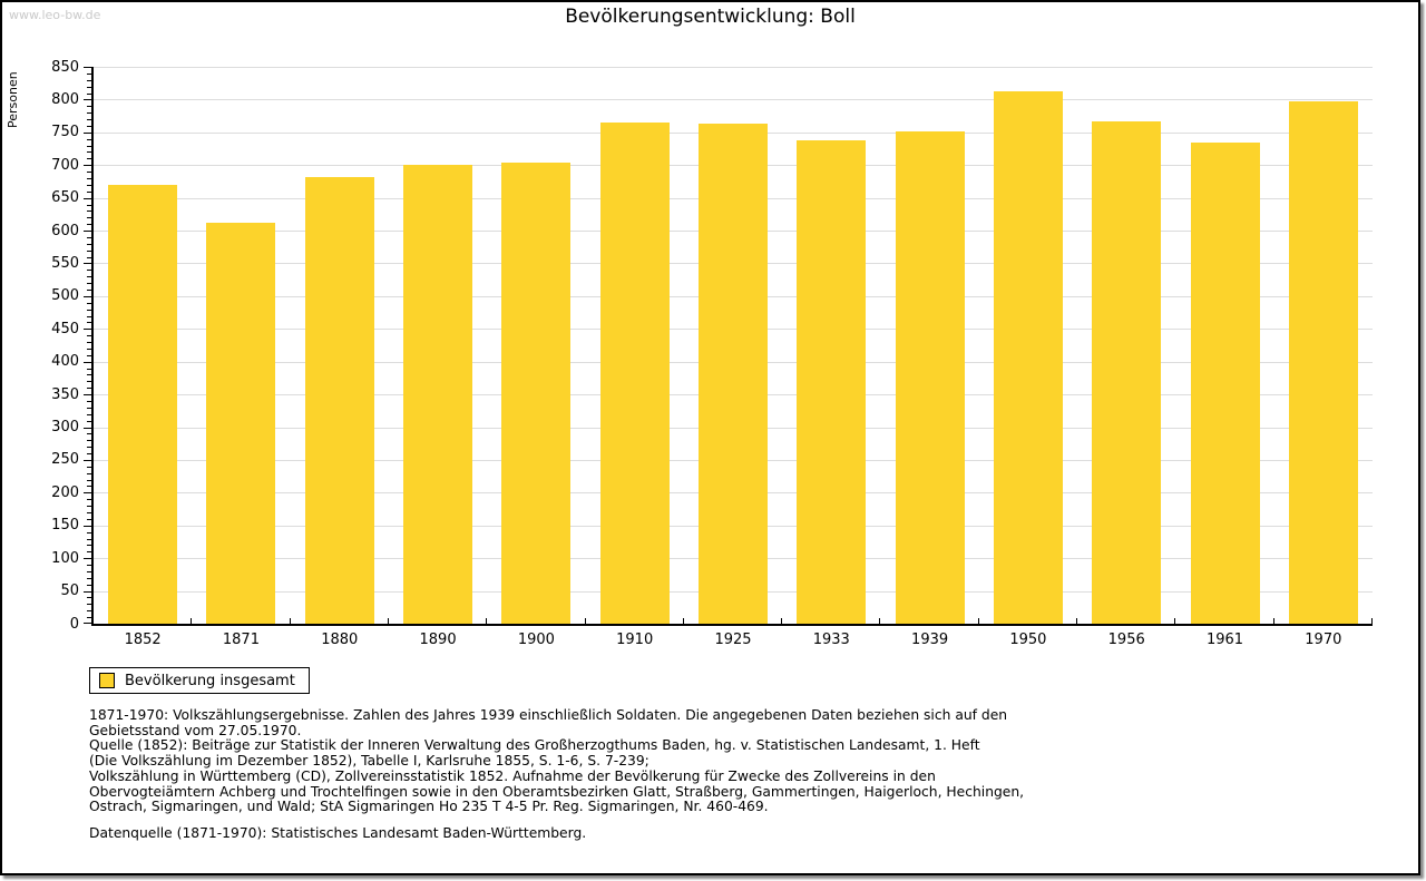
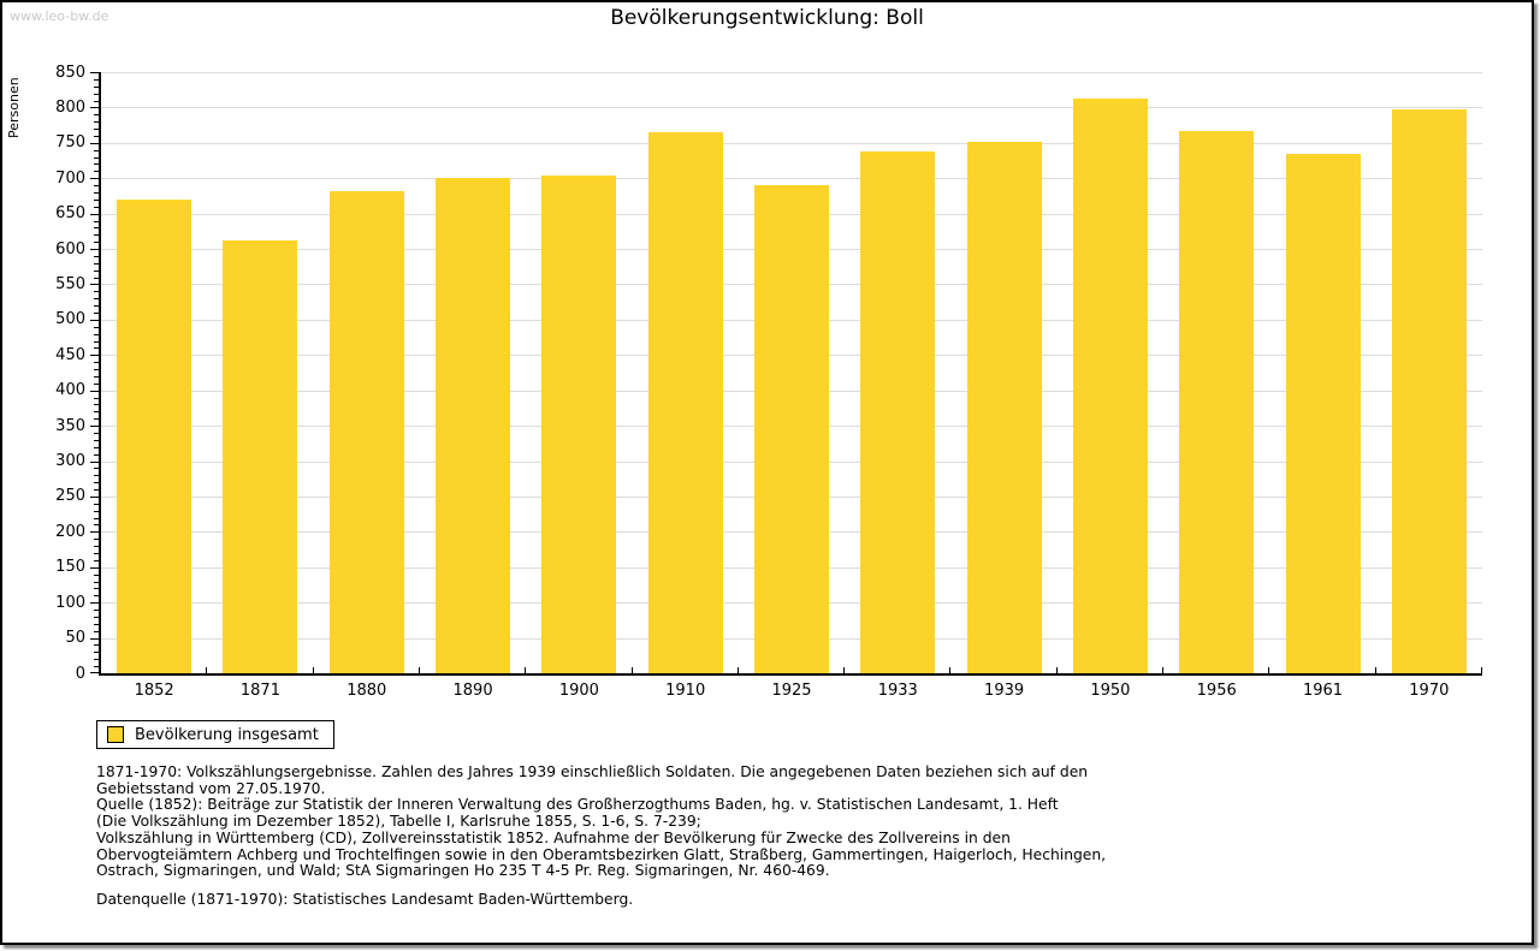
1925: 760 -> 690
